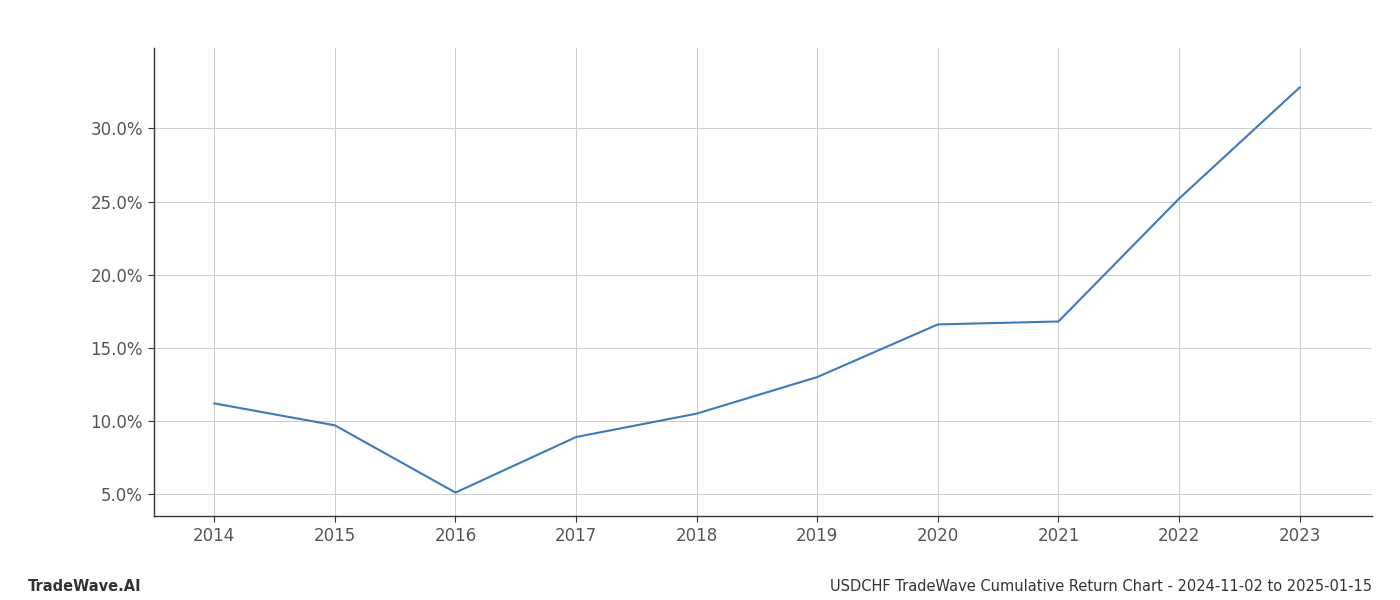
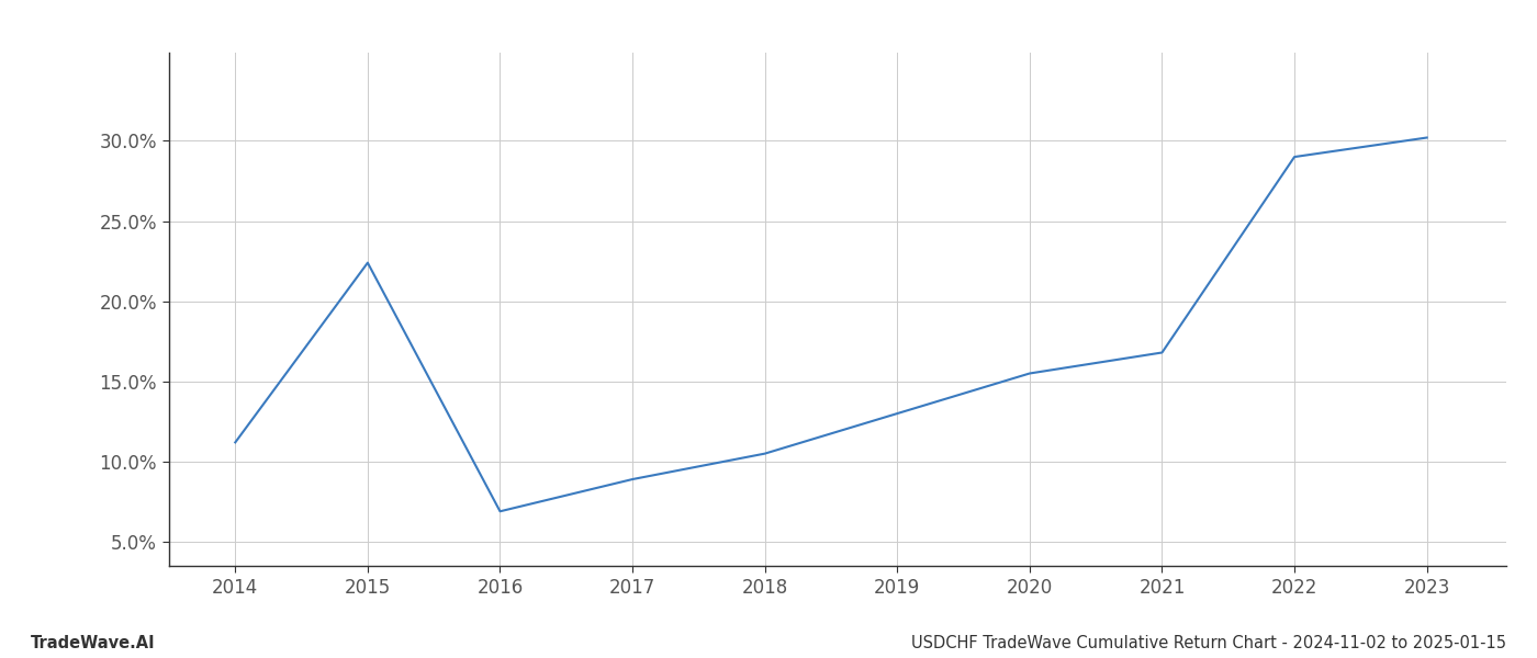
2015: 9.7% -> 22.4%
2016: 5.1% -> 6.9%
2020: 16.6% -> 15.5%
2022: 25.2% -> 29.0%
2023: 32.8% -> 30.2%
